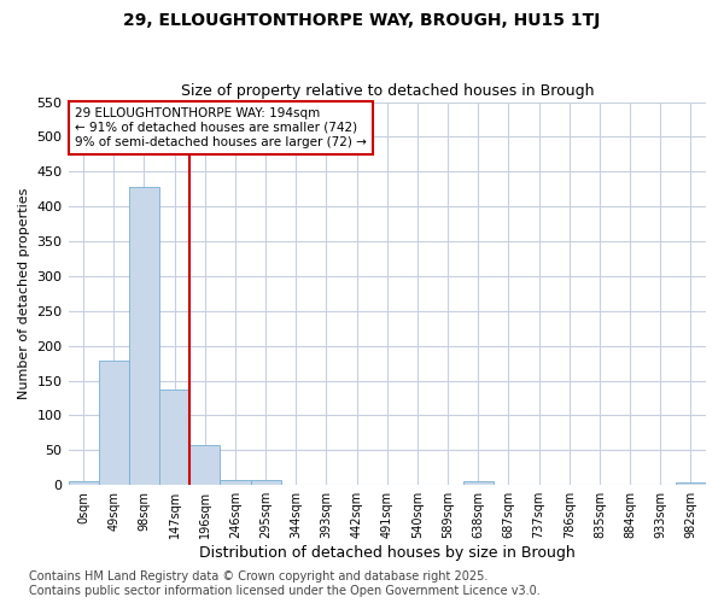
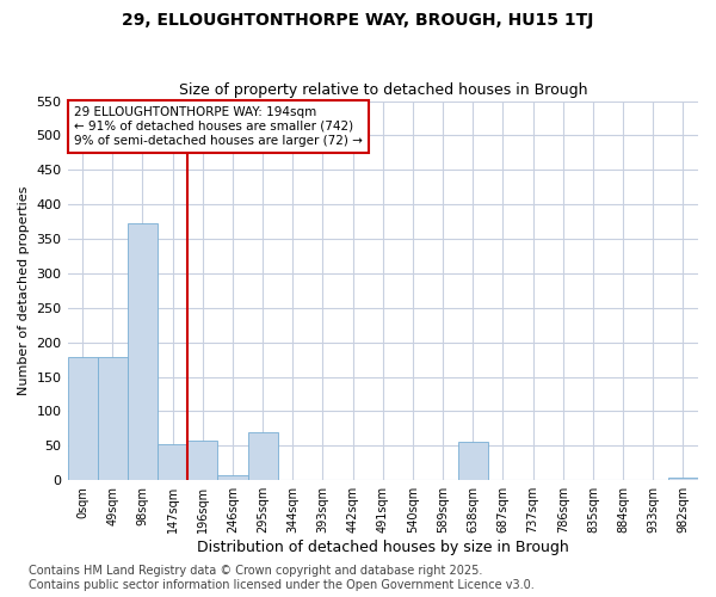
0sqm: 5 -> 178
98sqm: 428 -> 372
147sqm: 137 -> 52
295sqm: 8 -> 70
638sqm: 5 -> 56
